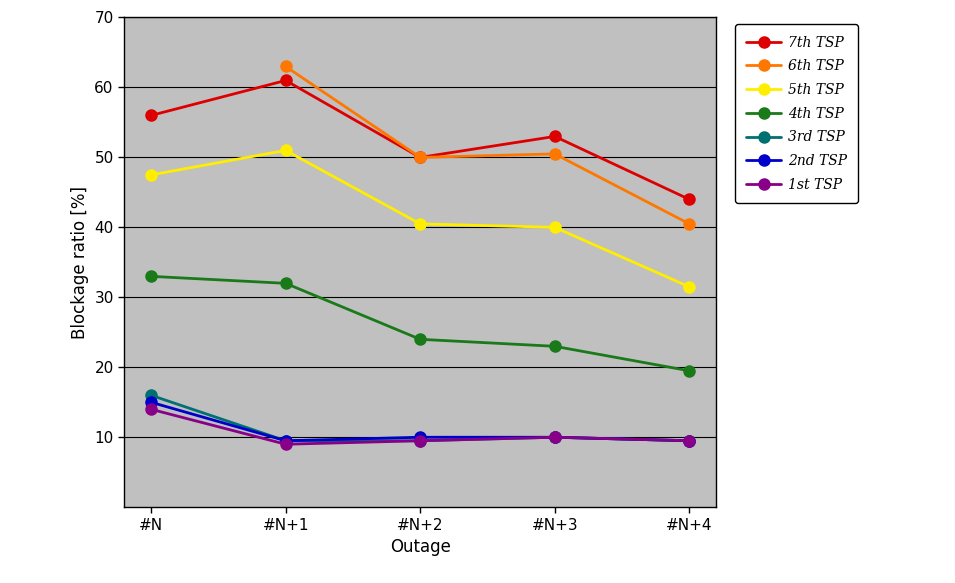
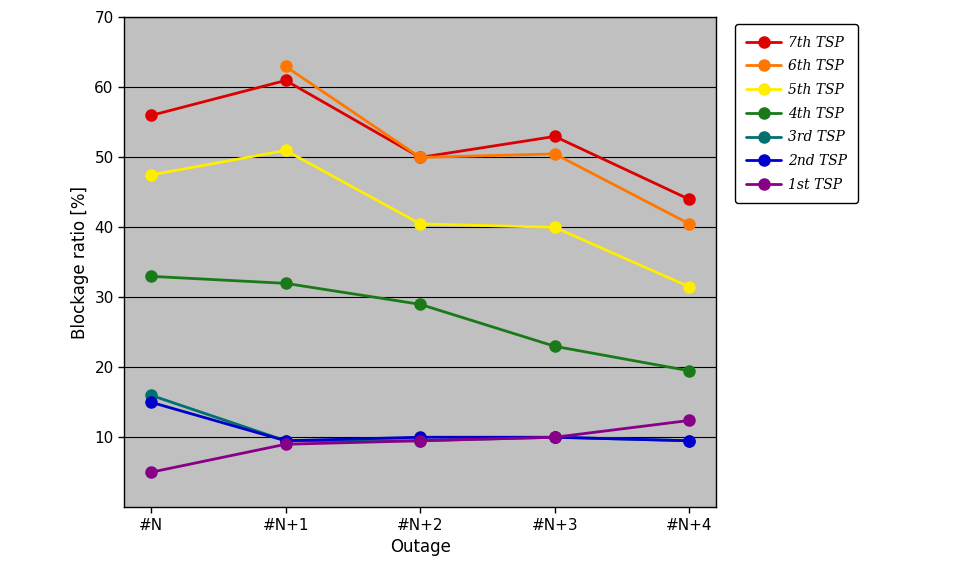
1st TSP/#N: 14.0 -> 5.0
4th TSP/#N+2: 24.0 -> 29.0
1st TSP/#N+4: 9.5 -> 12.4
